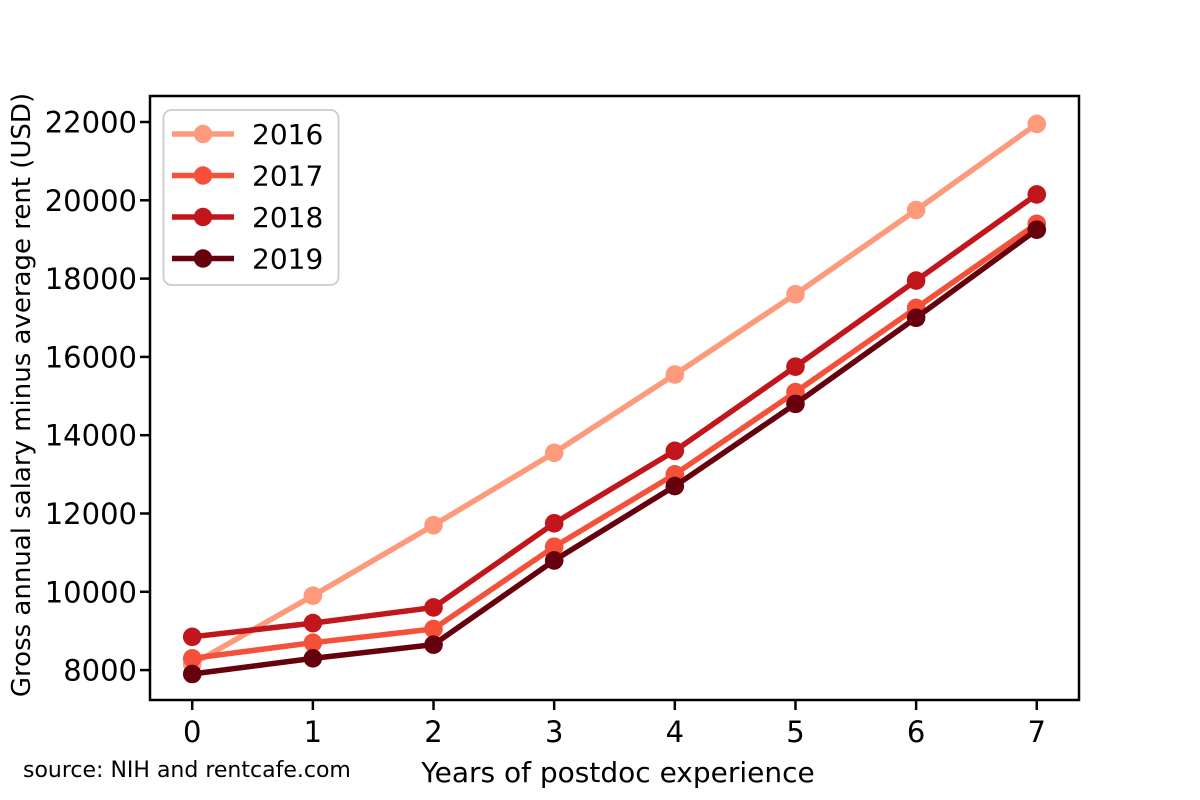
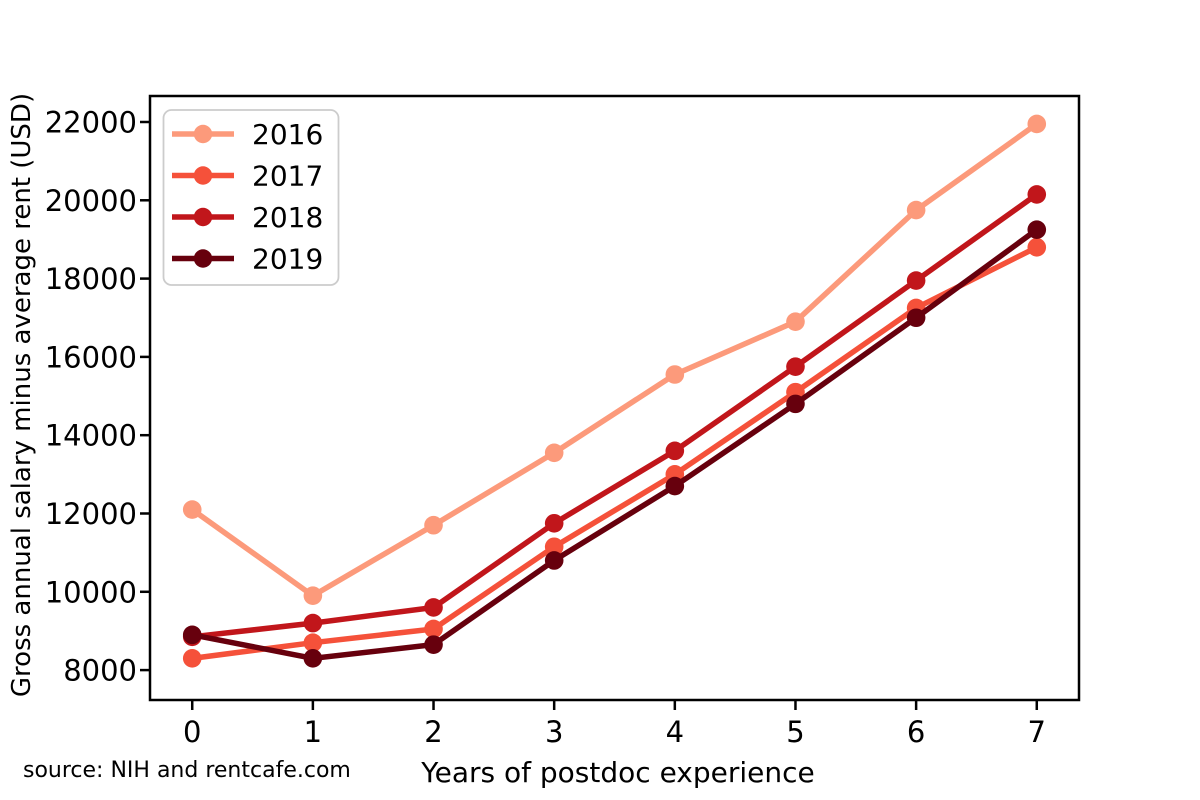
2016/0: 8200 -> 12100
2019/0: 7900 -> 8900
2016/5: 17600 -> 16900
2017/7: 19400 -> 18800
